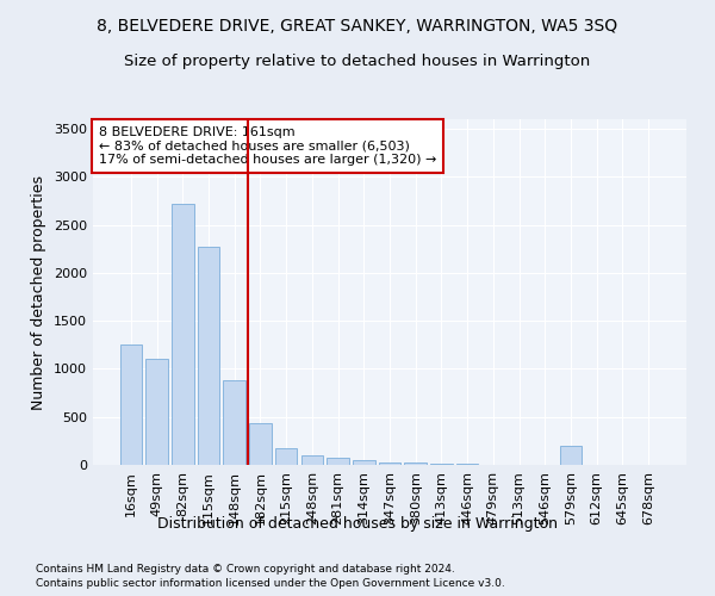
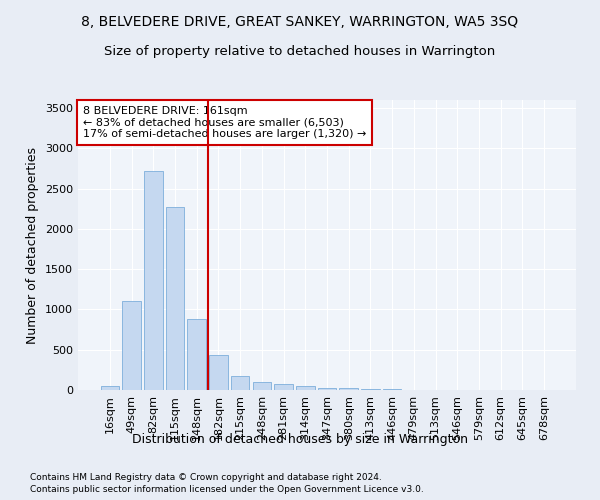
16sqm: 1260 -> 50
579sqm: 200 -> 0
